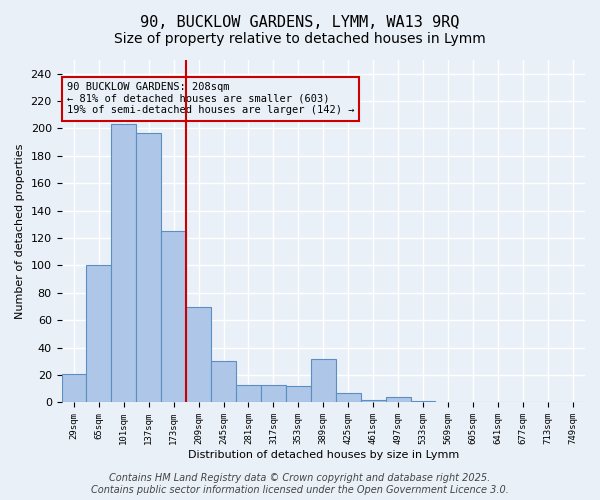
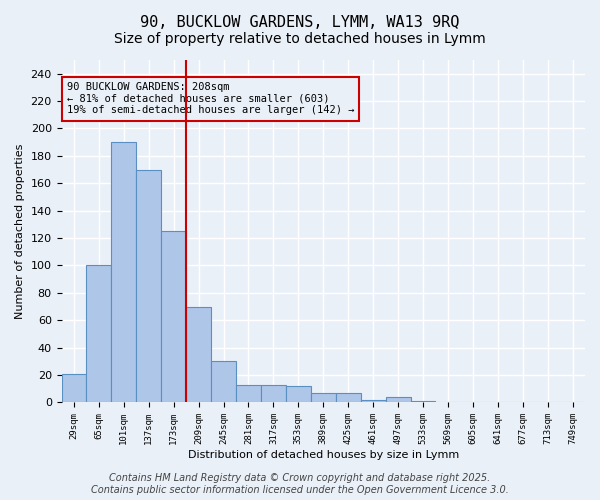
101sqm: 203 -> 190
137sqm: 197 -> 170
389sqm: 32 -> 7
